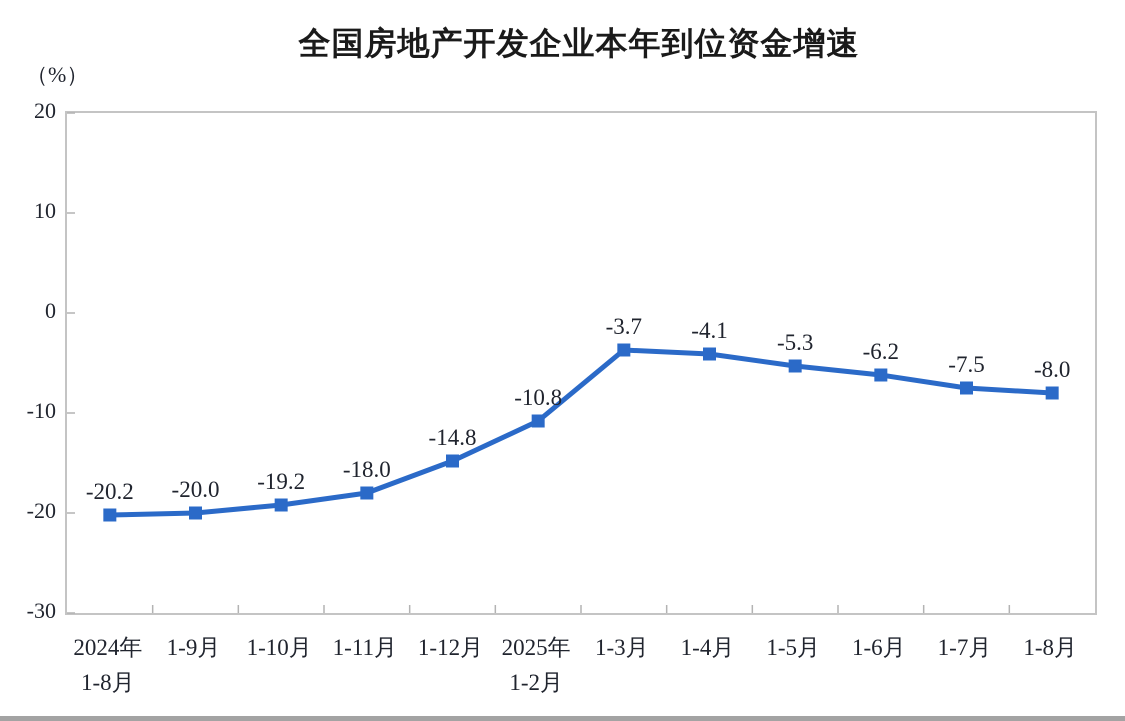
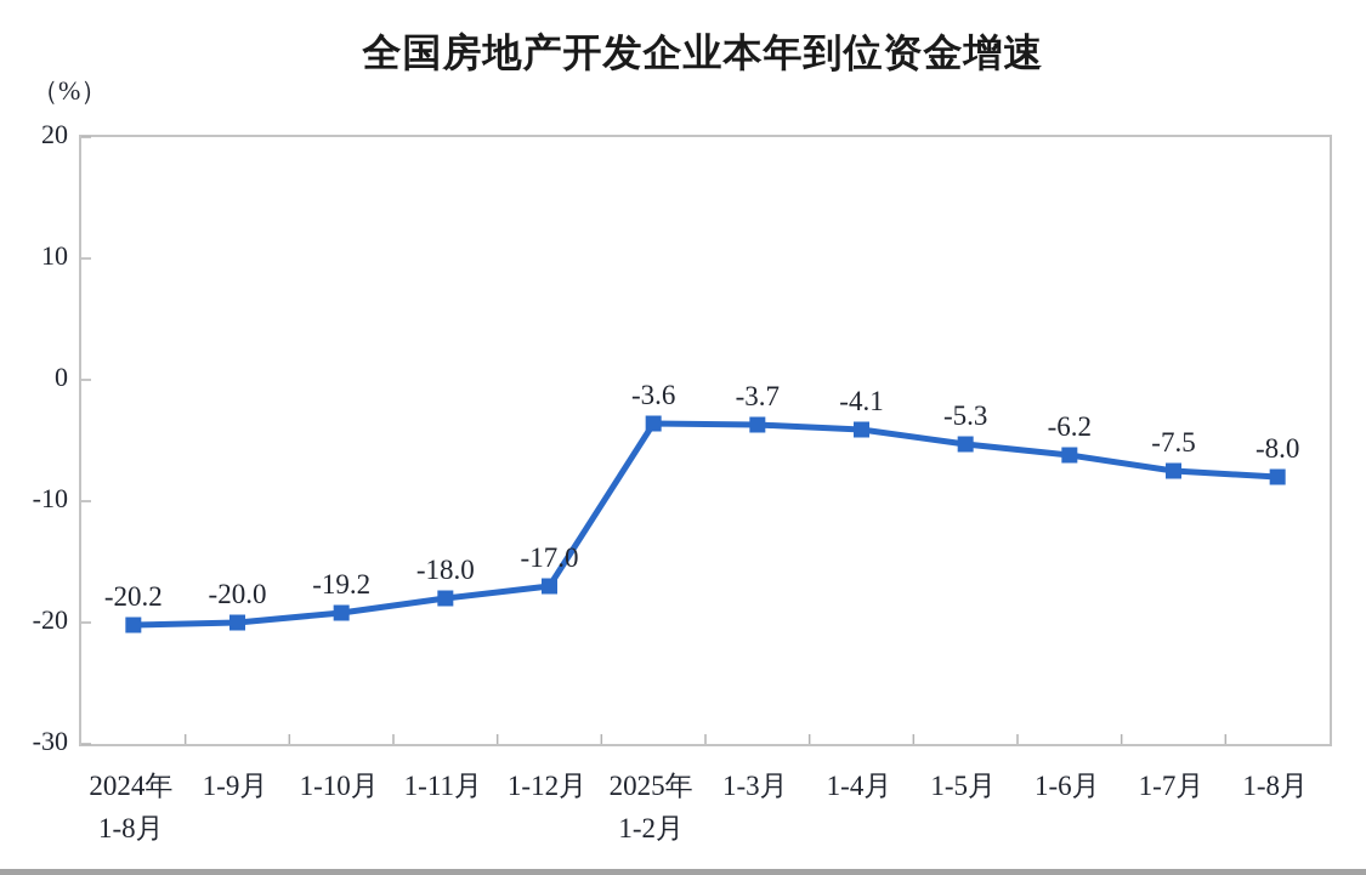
1-12月: -14.8 -> -17.0
2025年 1-2月: -10.8 -> -3.6
